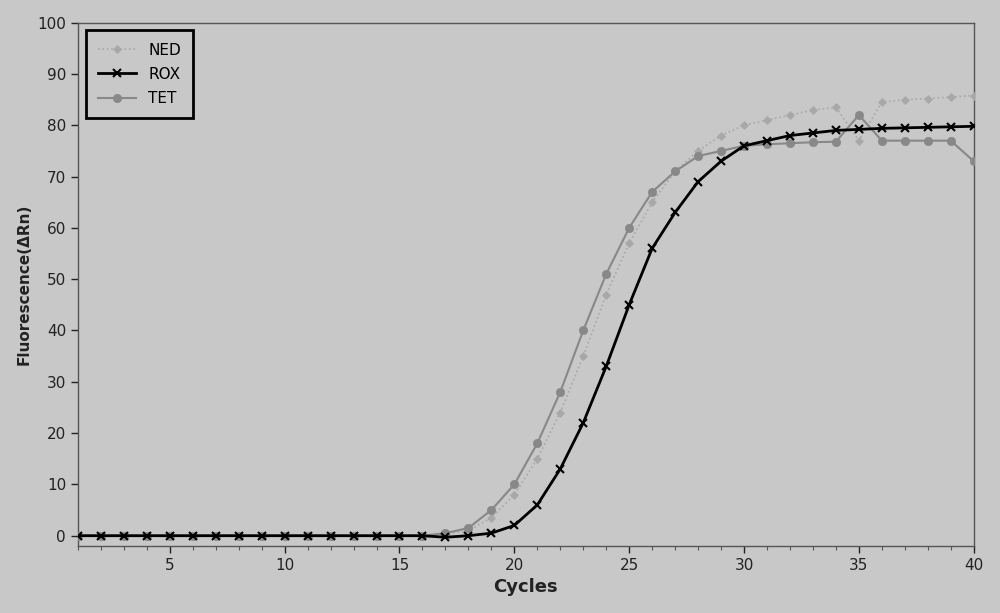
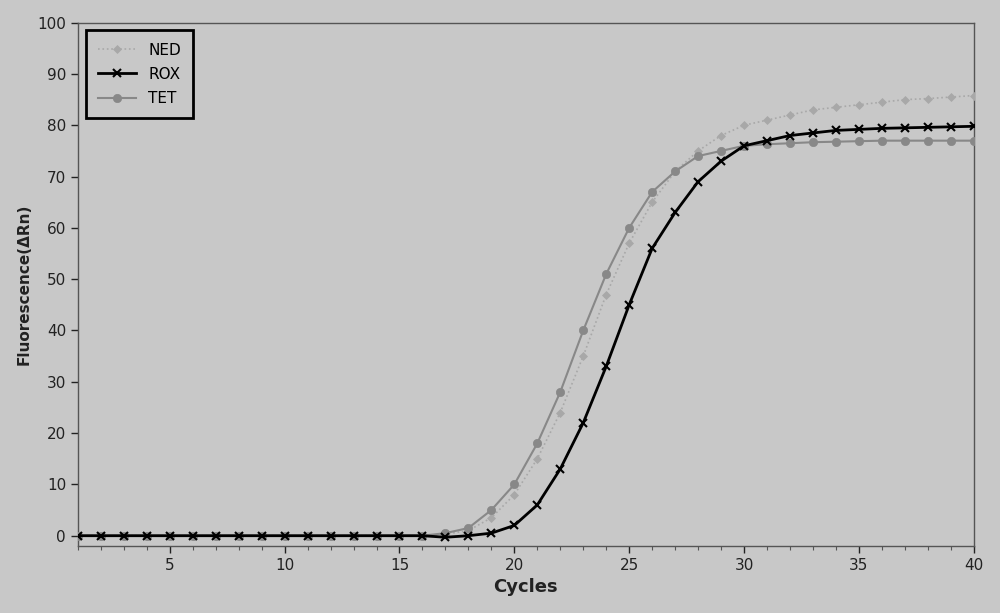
NED/35: 77.0 -> 84.0
TET/35: 82.0 -> 76.9
TET/40: 73.0 -> 77.0
